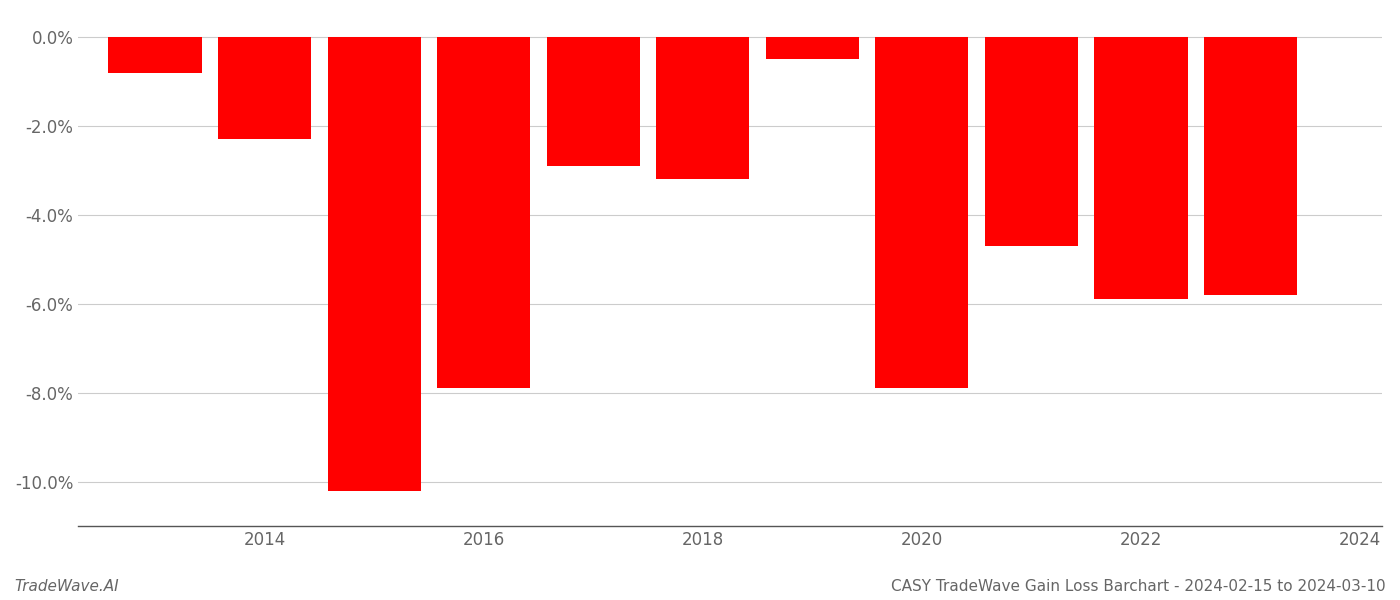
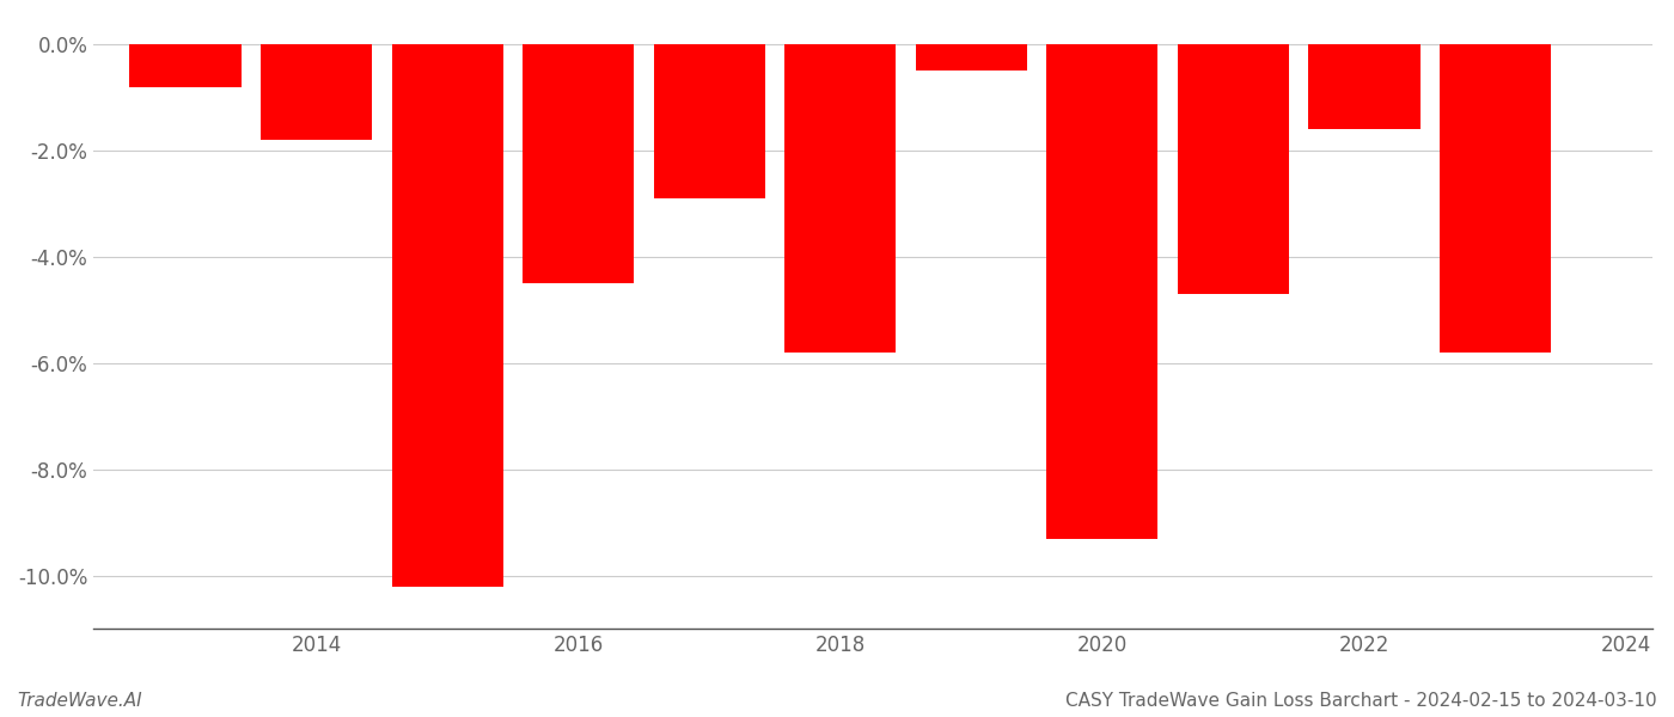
2014: -2.3% -> -1.8%
2016: -7.9% -> -4.5%
2018: -3.2% -> -5.8%
2020: -7.9% -> -9.3%
2022: -5.9% -> -1.6%
